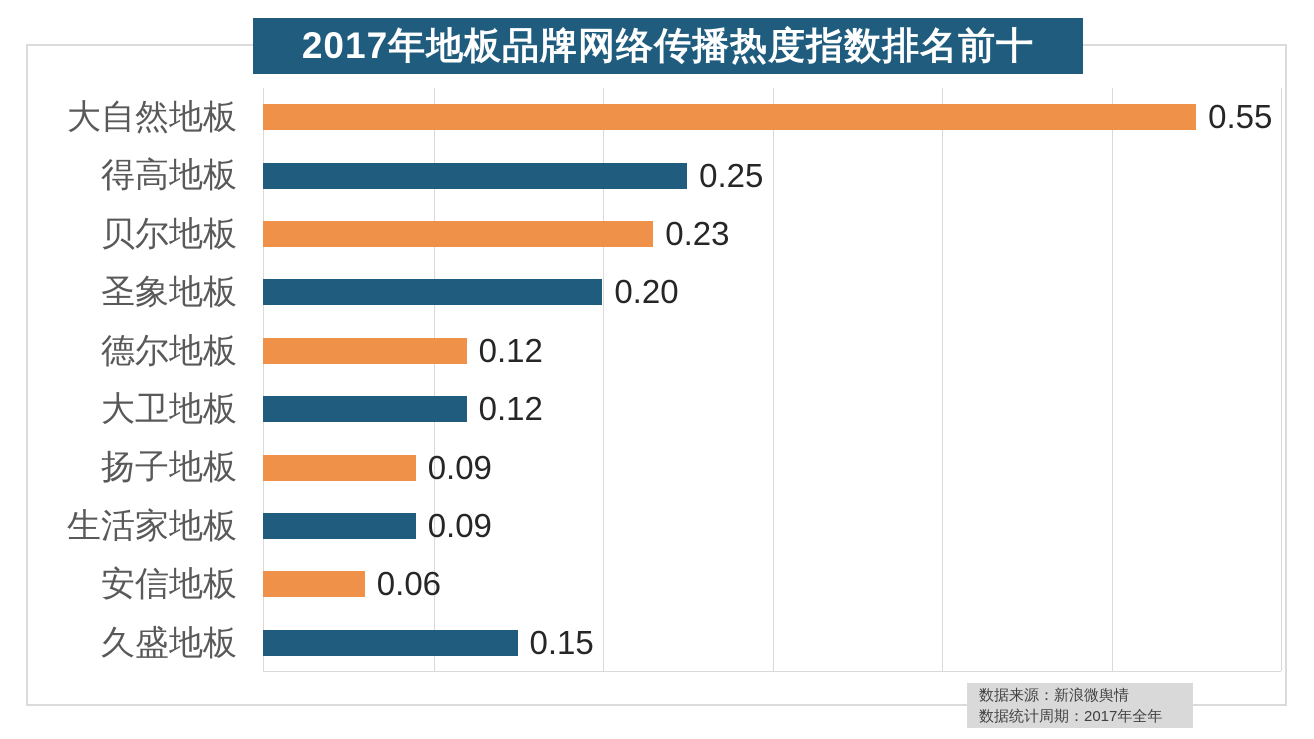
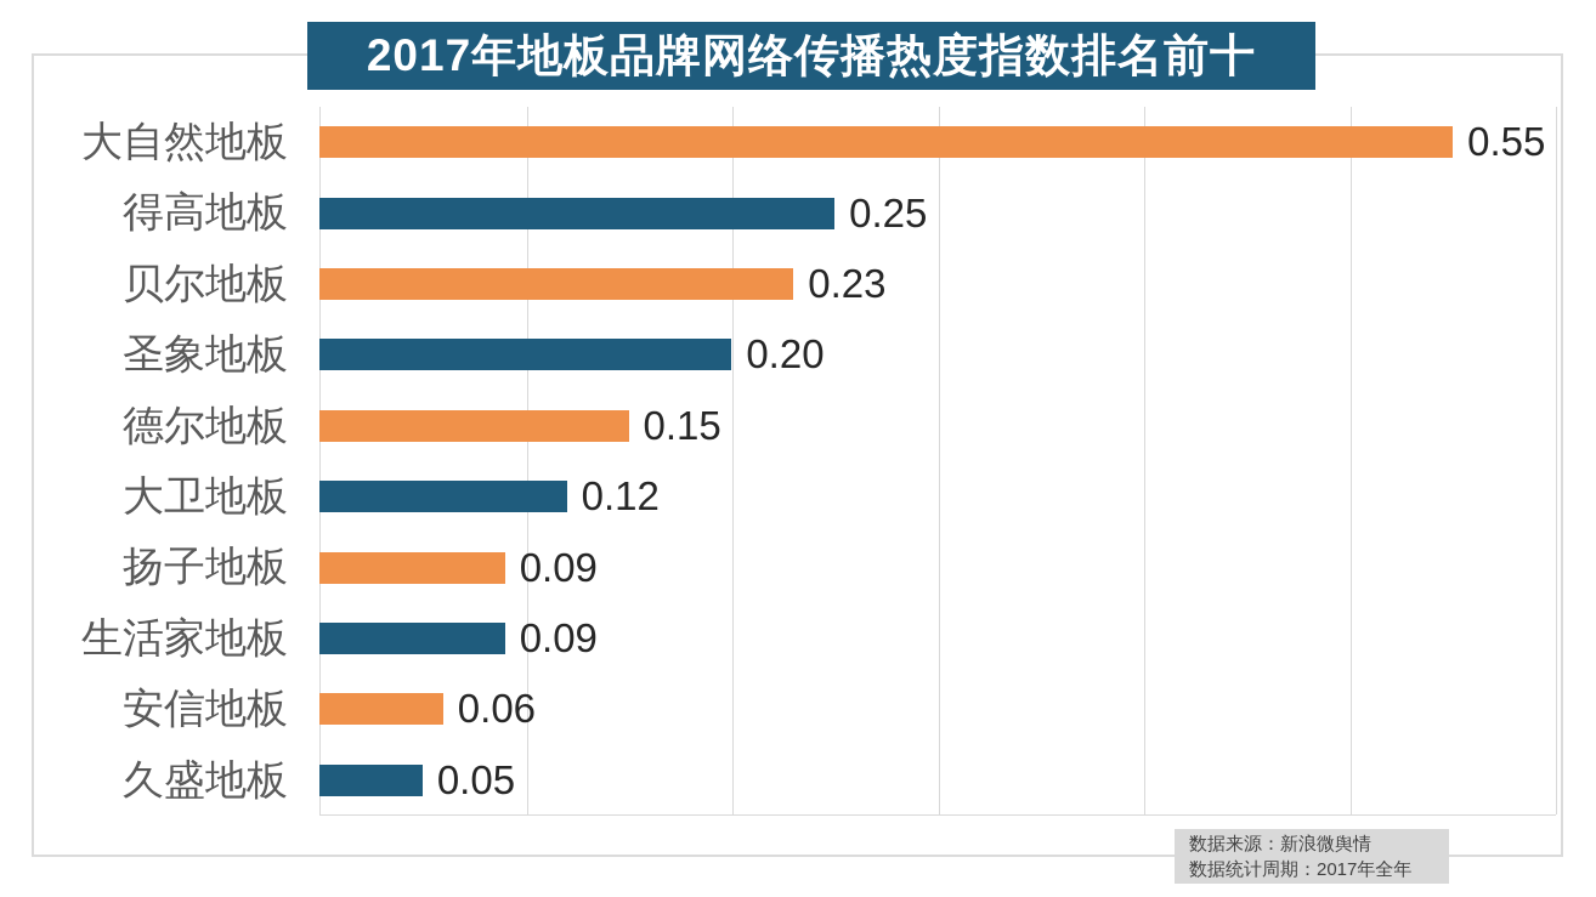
德尔地板: 0.12 -> 0.15
久盛地板: 0.15 -> 0.05
